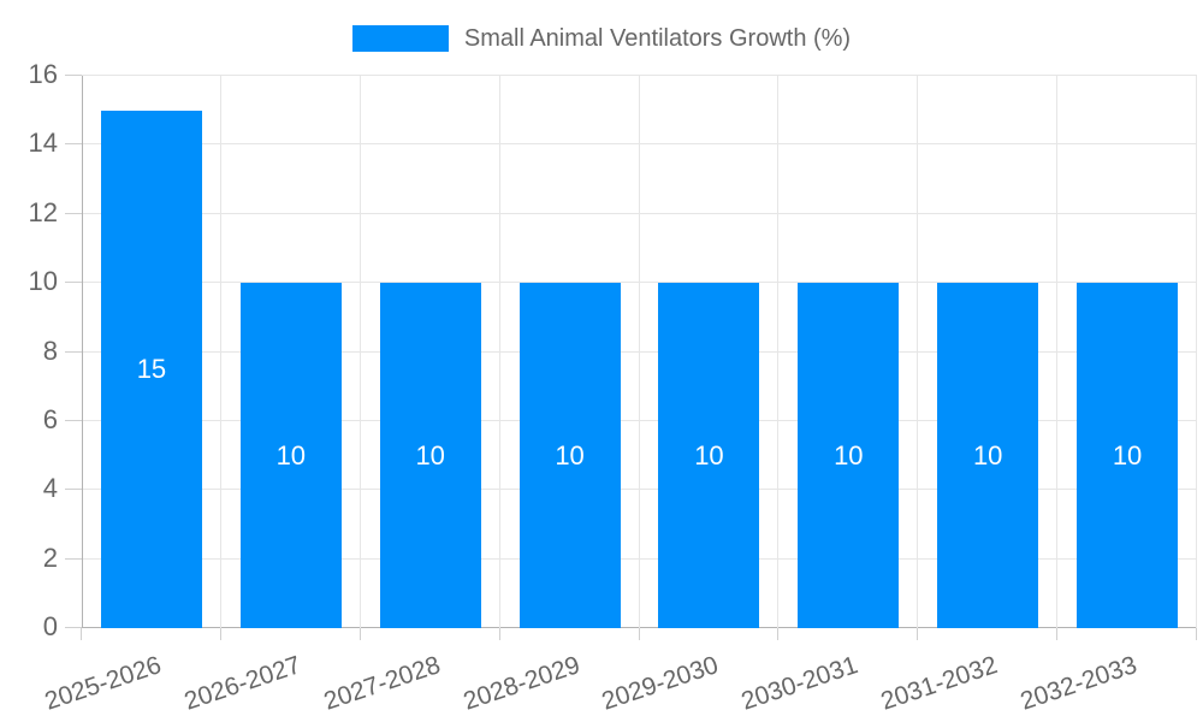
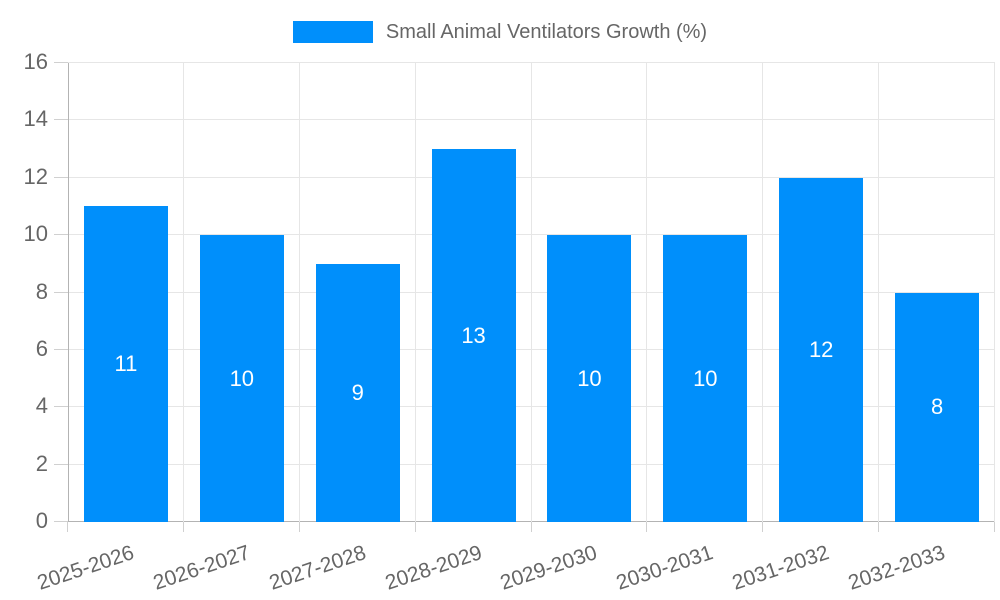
2025-2026: 15 -> 11
2027-2028: 10 -> 9
2028-2029: 10 -> 13
2031-2032: 10 -> 12
2032-2033: 10 -> 8
